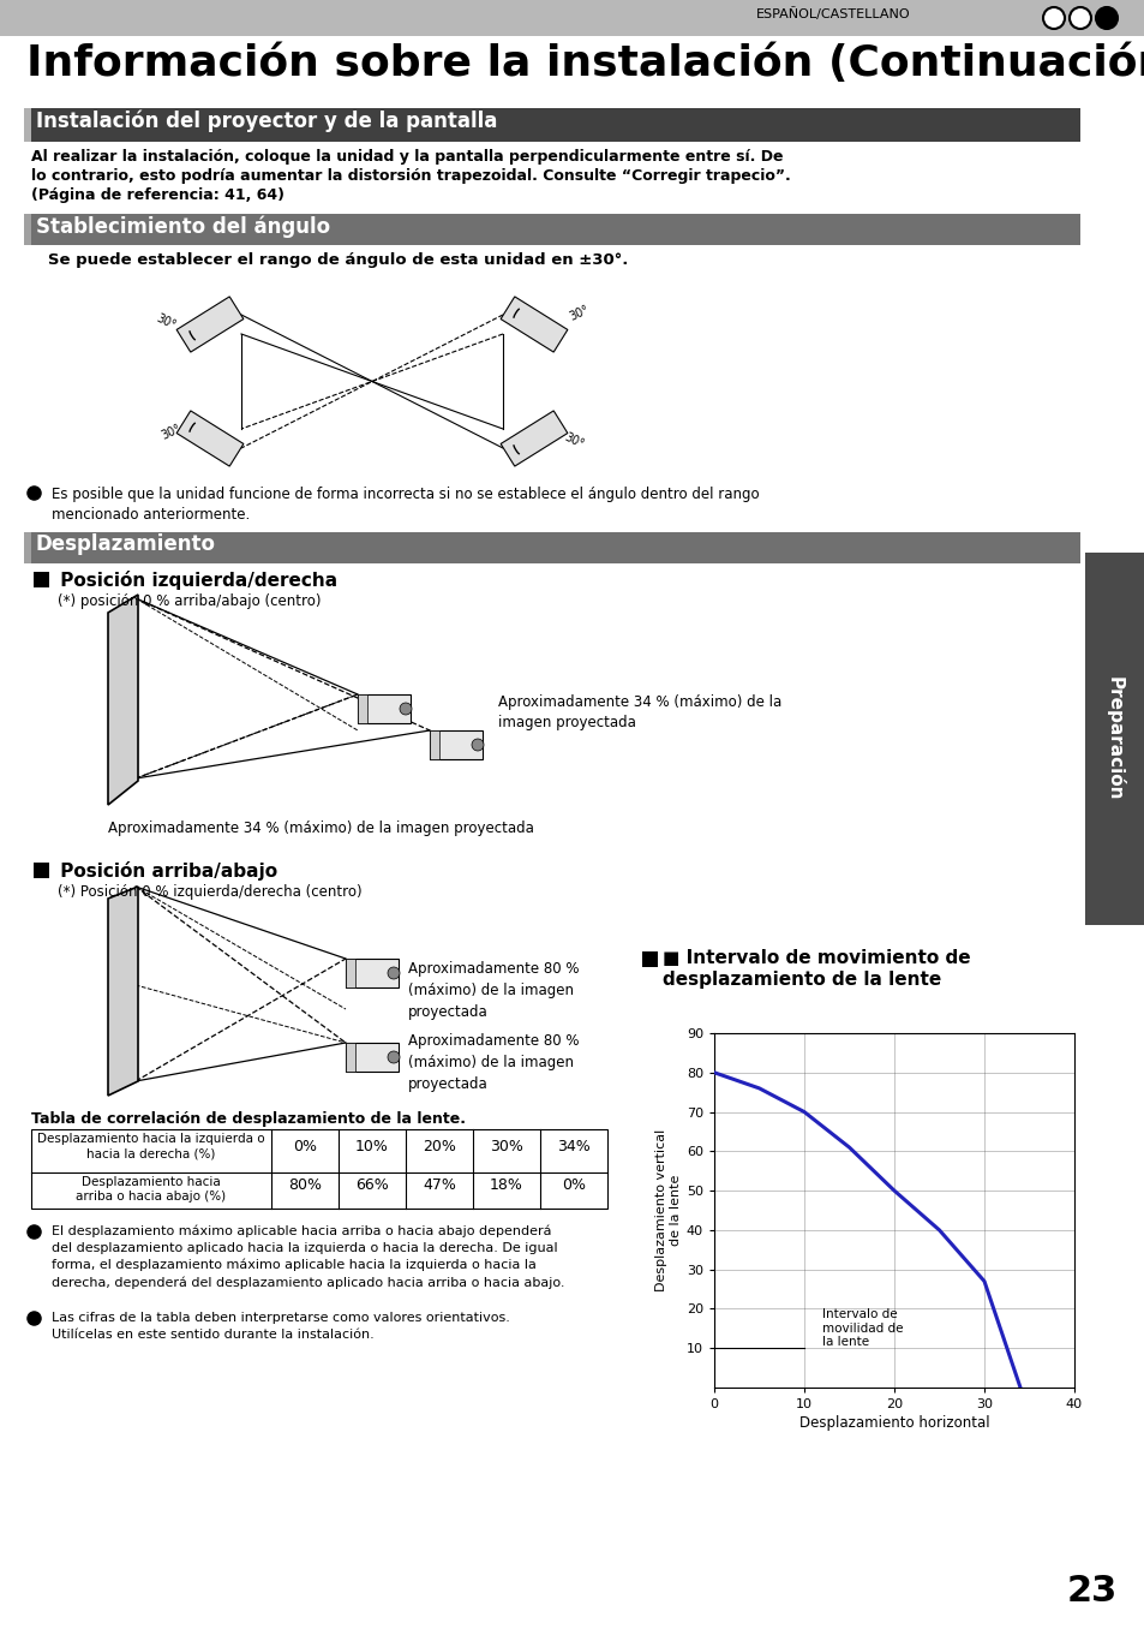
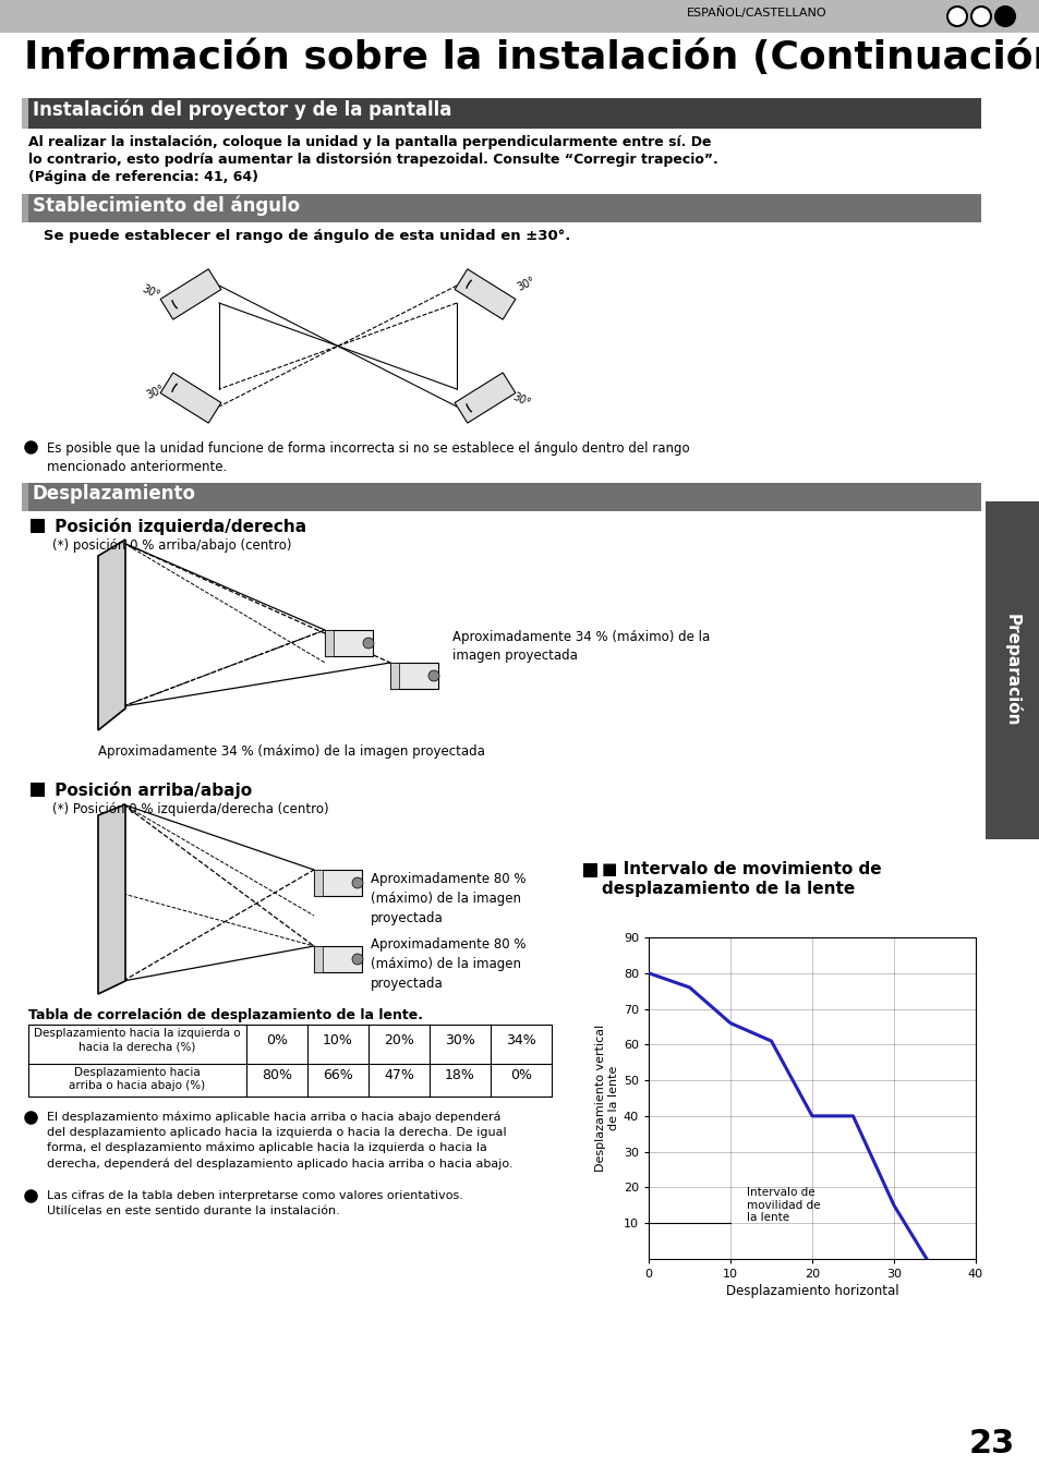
10: 70 -> 66
20: 50 -> 40
30: 27 -> 15
